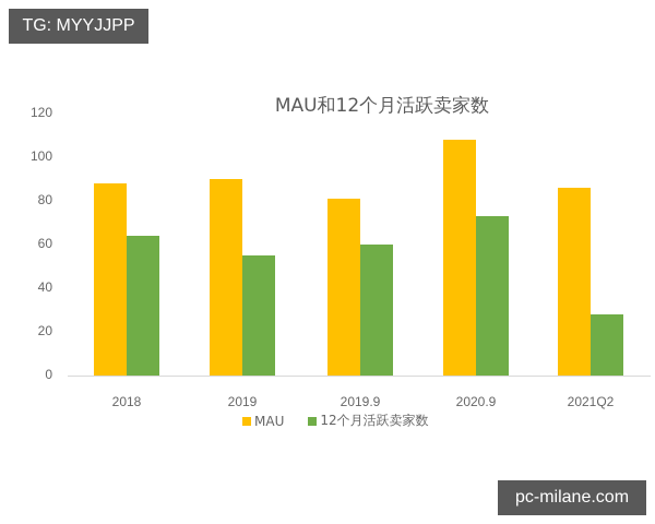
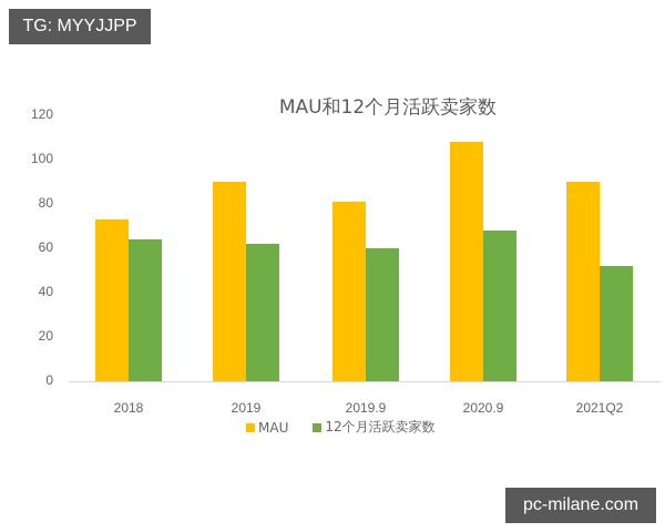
MAU/2018: 88 -> 73
12个月活跃卖家数/2019: 55 -> 62
12个月活跃卖家数/2020.9: 73 -> 68
MAU/2021Q2: 86 -> 90
12个月活跃卖家数/2021Q2: 28 -> 52
